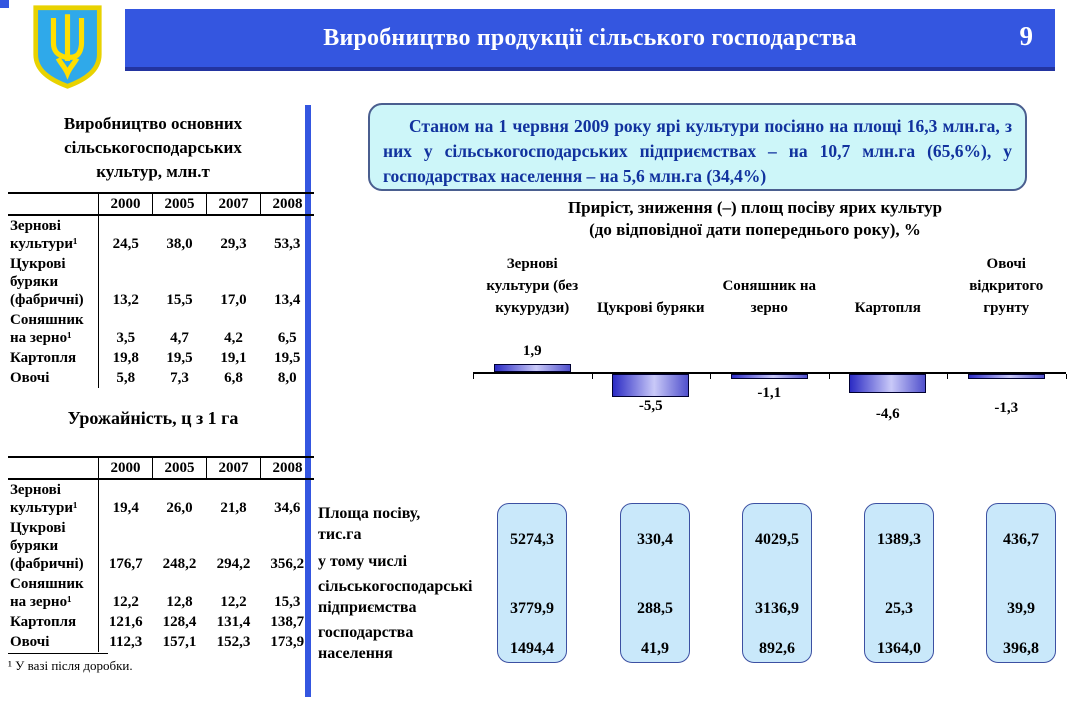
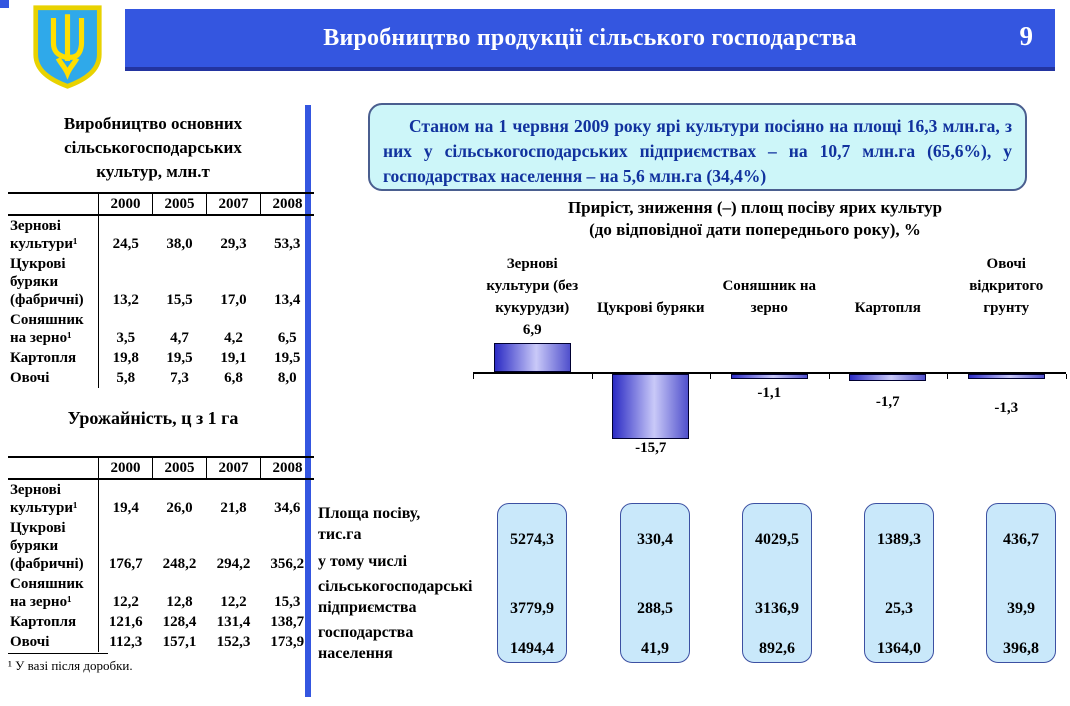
Зернові культури (без кукурудзи): 1,9 -> 6,9
Цукрові буряки: -5,5 -> -15,7
Картопля: -4,6 -> -1,7
